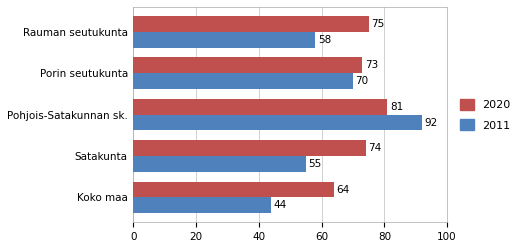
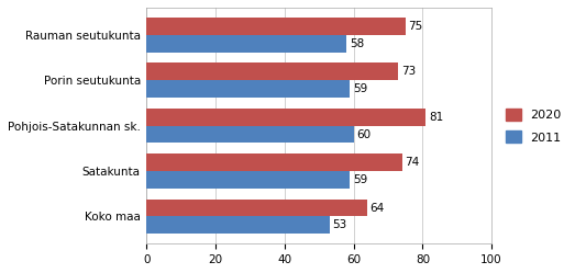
2011/Porin seutukunta: 70 -> 59
2011/Pohjois-Satakunnan sk.: 92 -> 60
2011/Satakunta: 55 -> 59
2011/Koko maa: 44 -> 53
